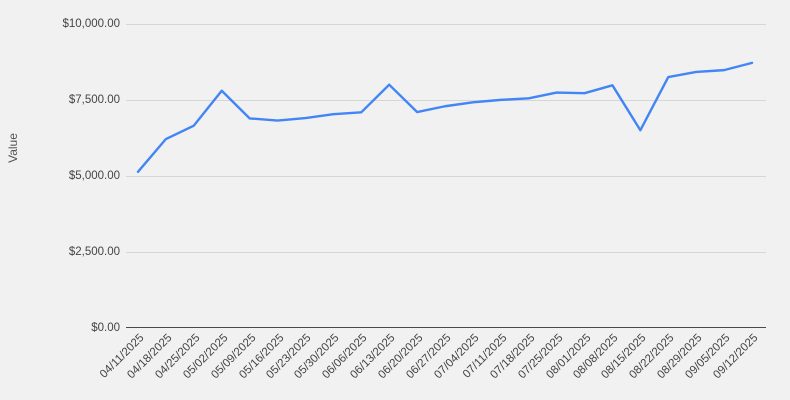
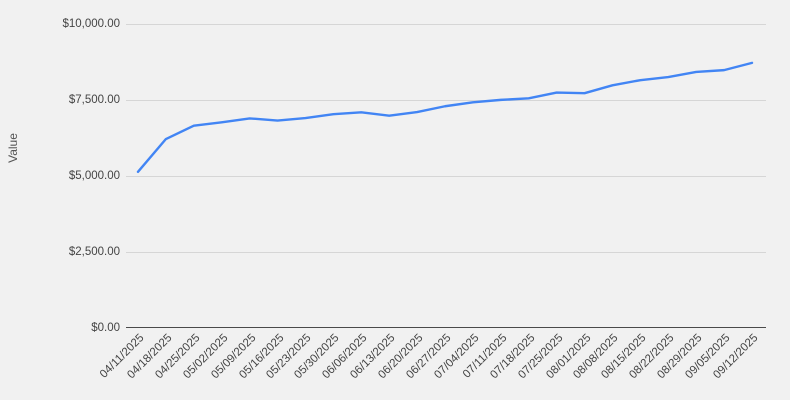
05/02/2025: $7800 -> $6800
06/13/2025: $8000 -> $7000
08/15/2025: $6500 -> $8200
